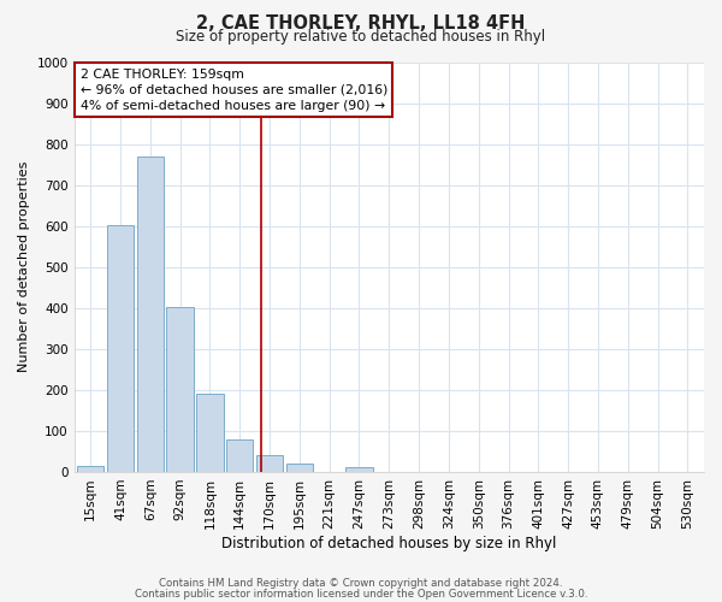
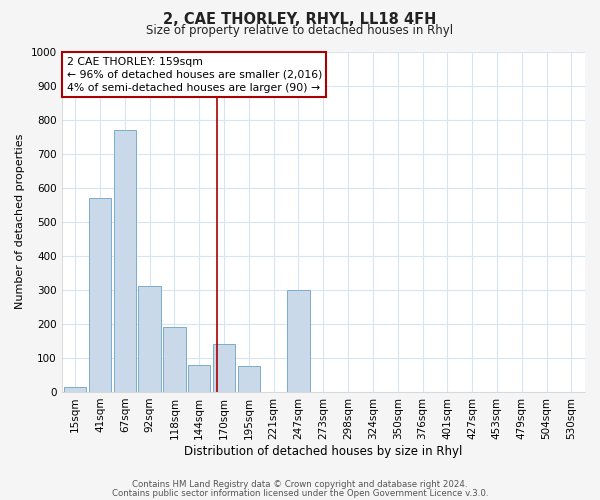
41sqm: 601 -> 570
92sqm: 403 -> 310
170sqm: 42 -> 140
195sqm: 20 -> 75
247sqm: 13 -> 300
